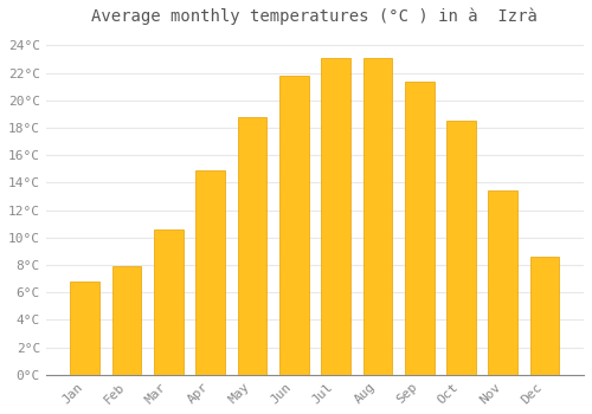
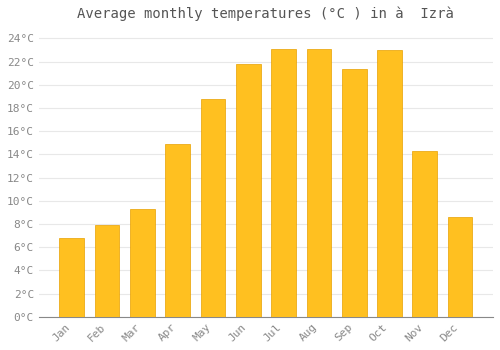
Mar: 10.6°C -> 9.3°C
Oct: 18.5°C -> 23.0°C
Nov: 13.4°C -> 14.3°C
